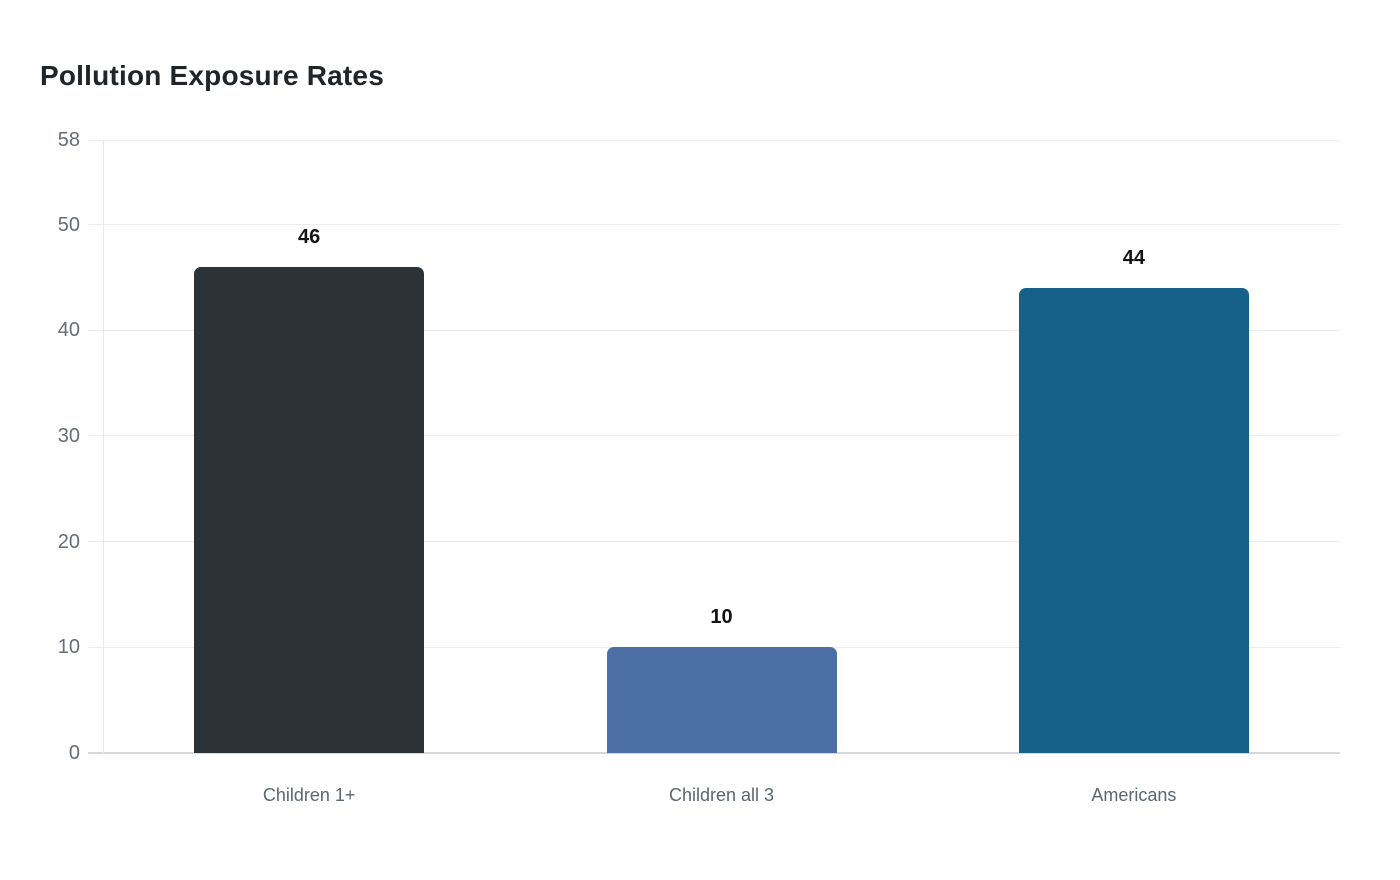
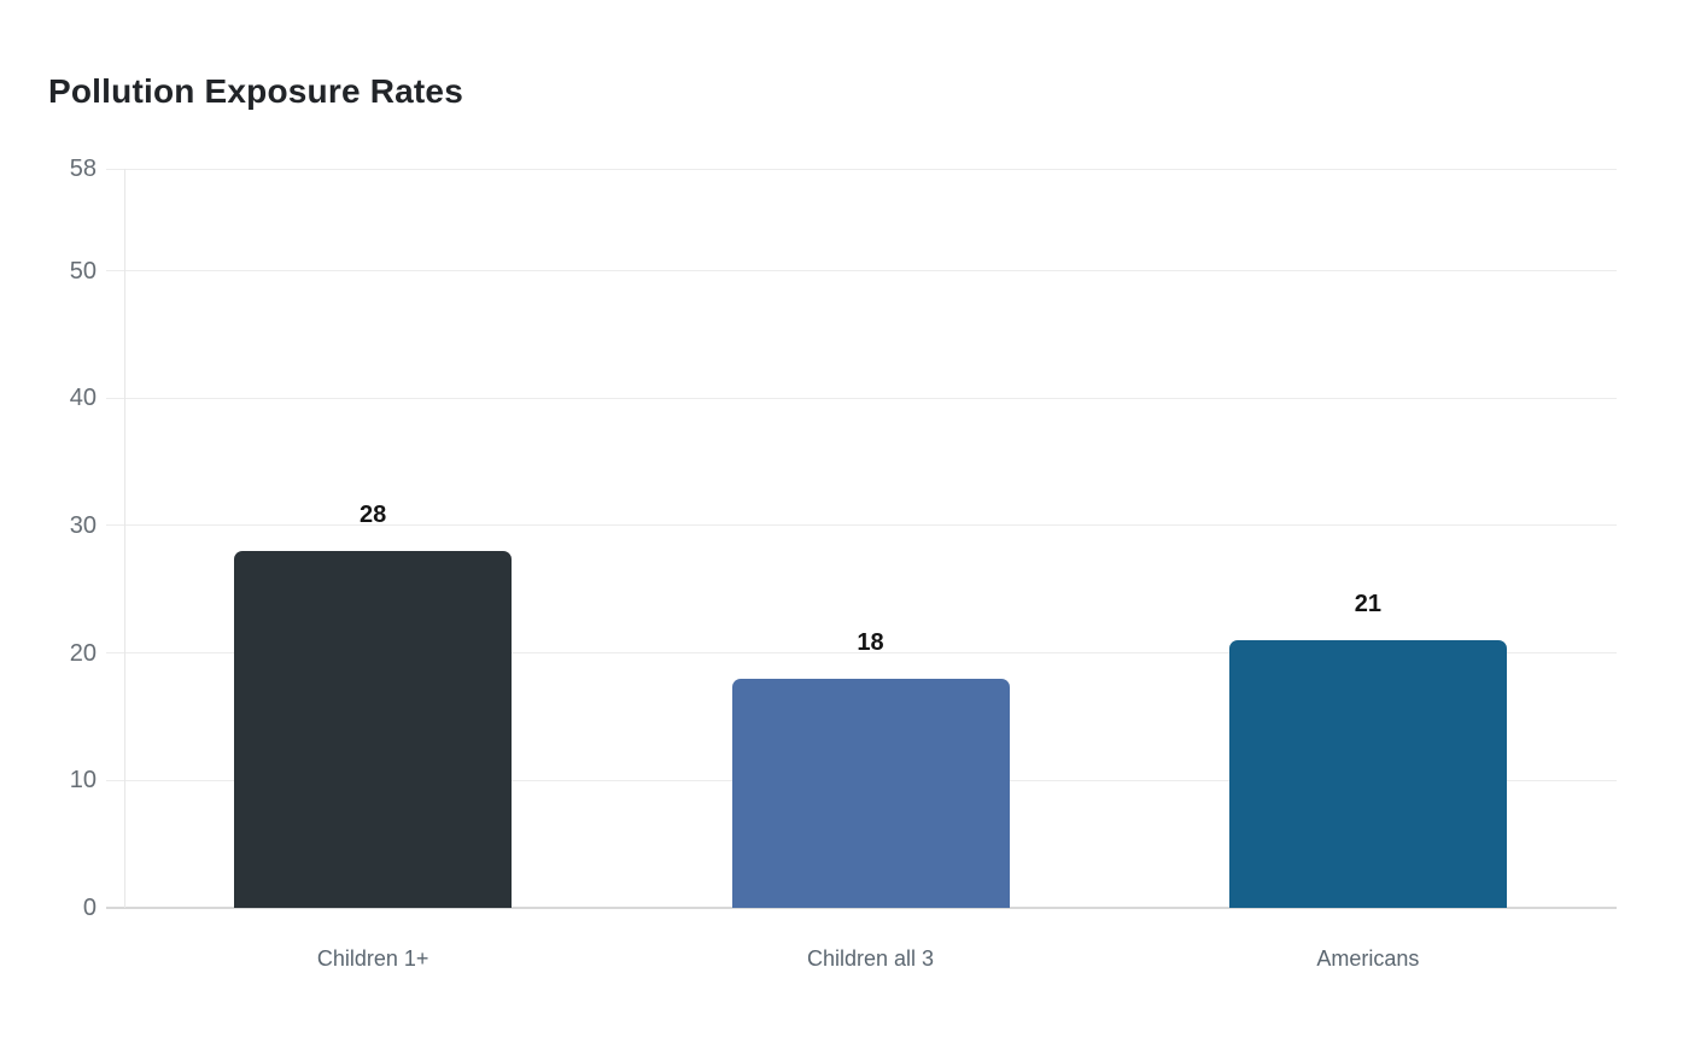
Children 1+: 46 -> 28
Children all 3: 10 -> 18
Americans: 44 -> 21
